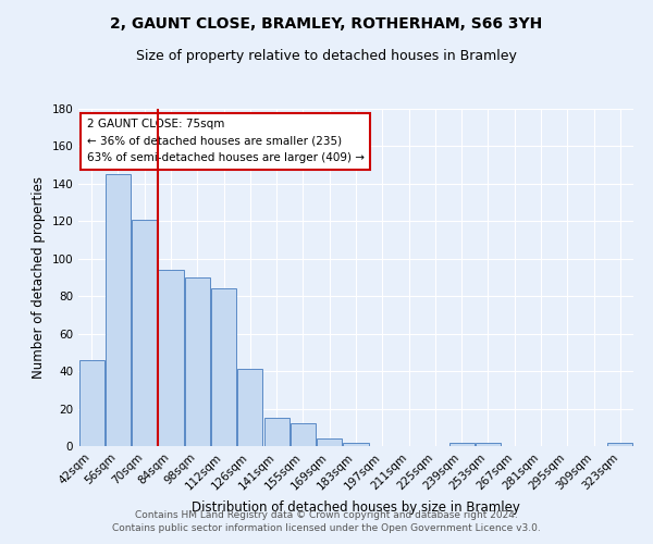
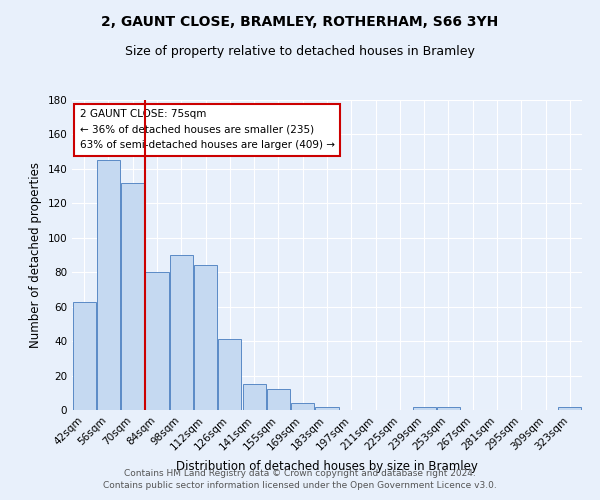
42sqm: 46 -> 63
70sqm: 121 -> 132
84sqm: 94 -> 80
